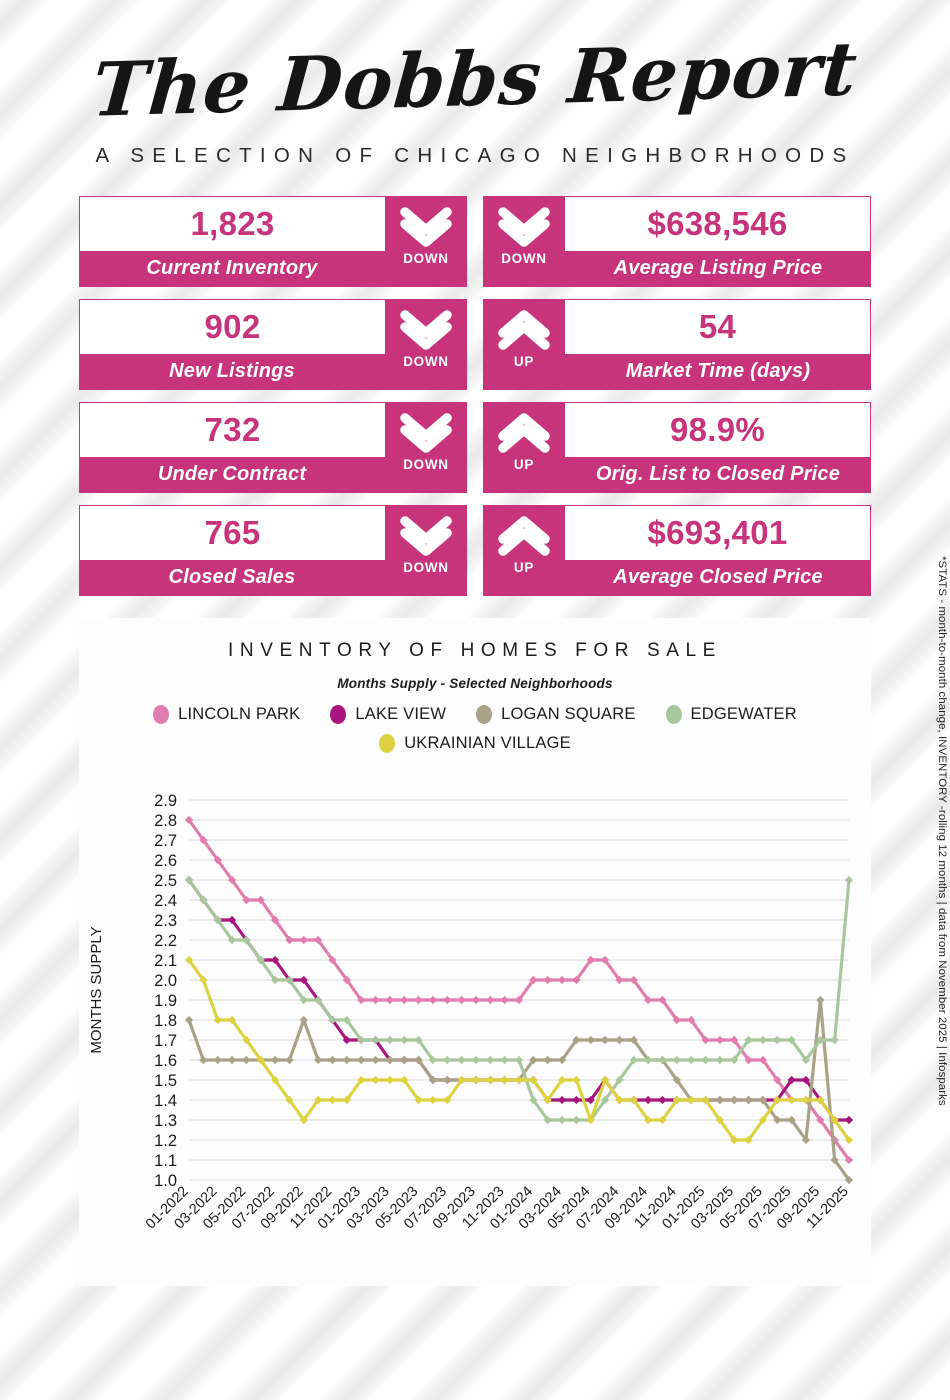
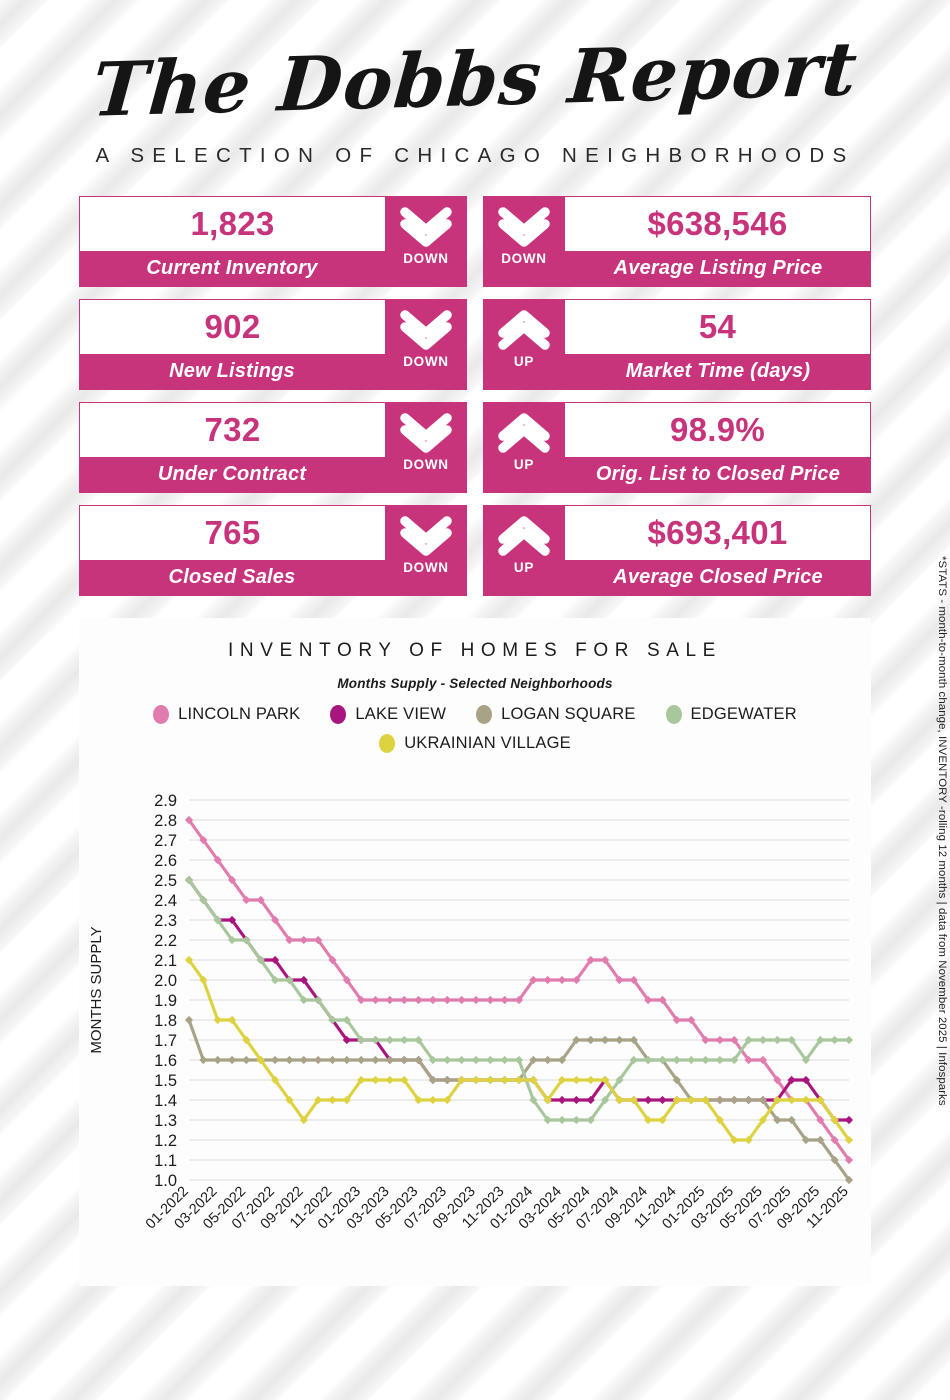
LOGAN SQUARE/09-2022: 1.8 -> 1.6
UKRAINIAN VILLAGE/05-2024: 1.3 -> 1.5
LOGAN SQUARE/09-2025: 1.9 -> 1.2
EDGEWATER/11-2025: 2.5 -> 1.7
